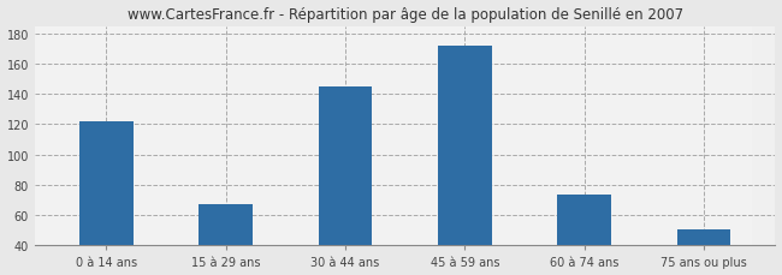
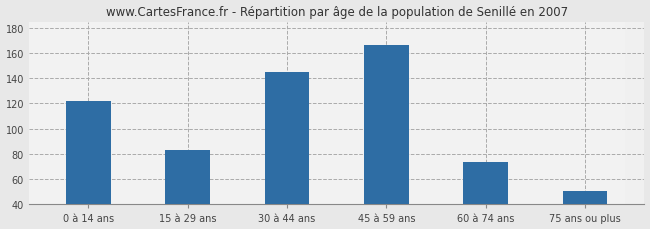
15 à 29 ans: 67 -> 83
45 à 59 ans: 172 -> 166
